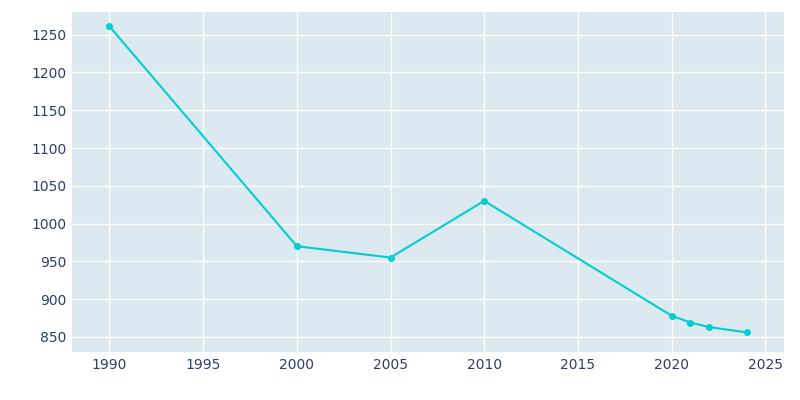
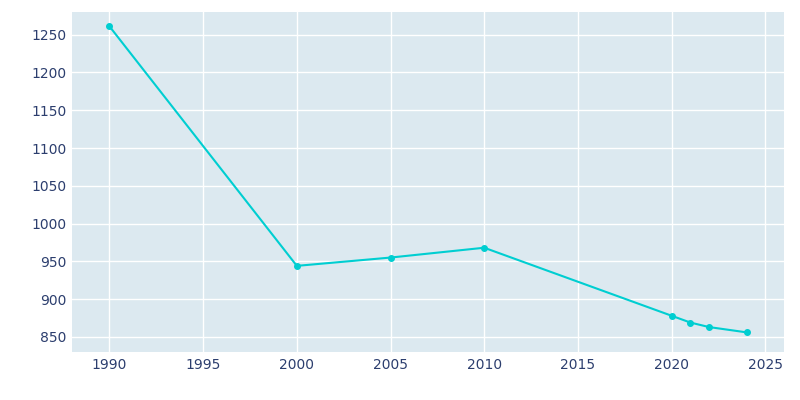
2000: 970 -> 944
2010: 1030 -> 968
